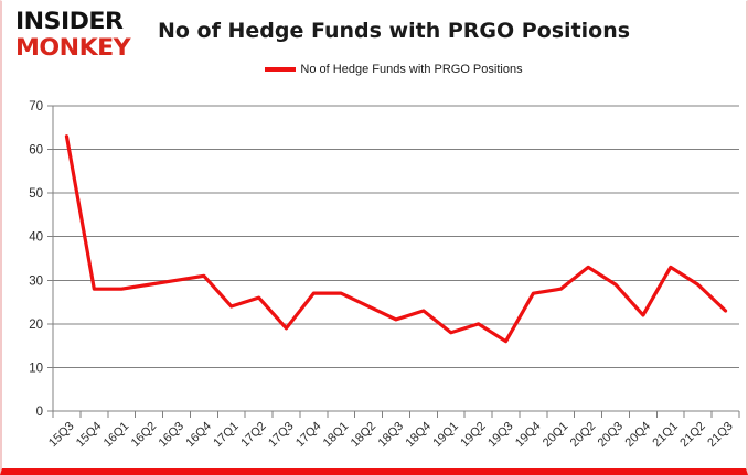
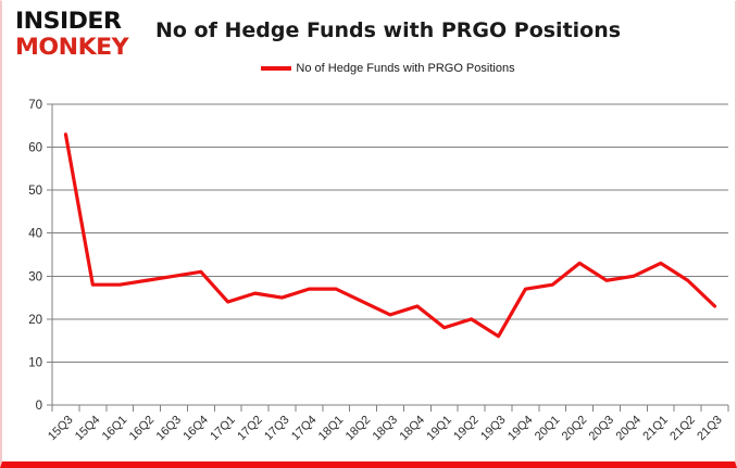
17Q3: 19 -> 25
20Q4: 22 -> 30
